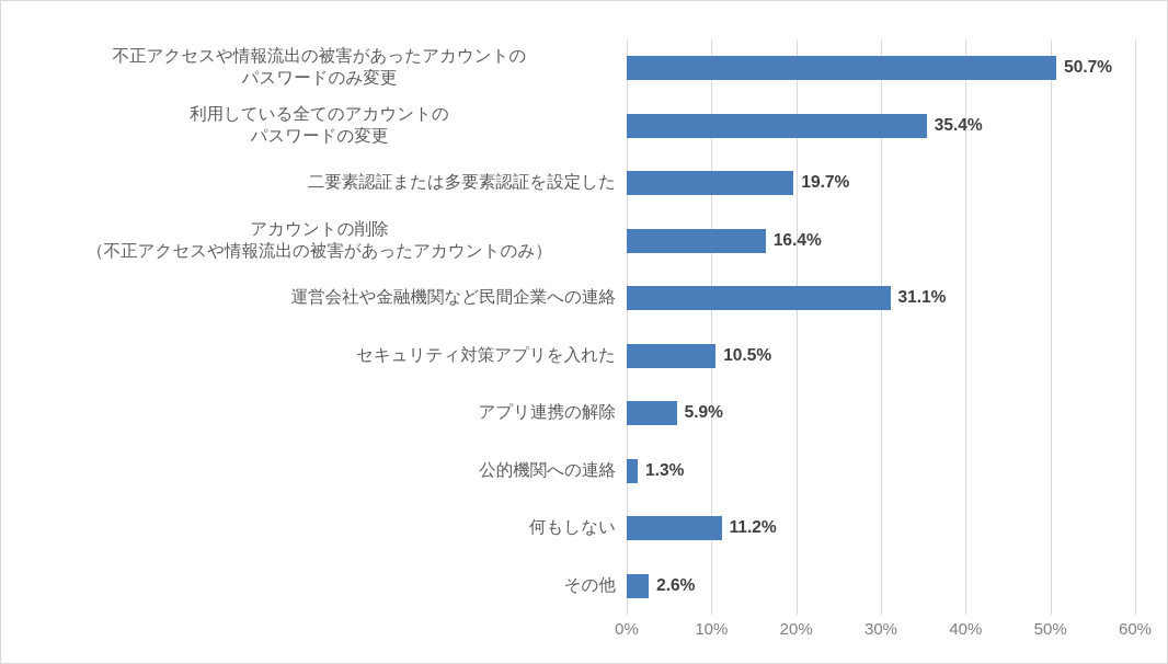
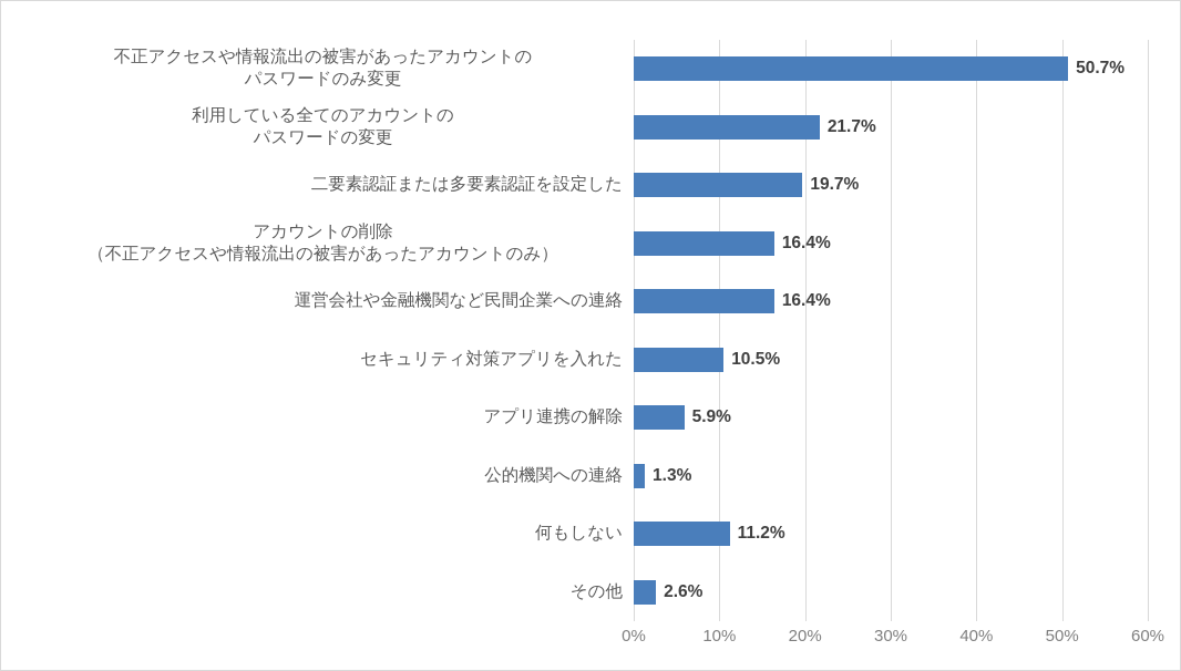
利用している全てのアカウントの パスワードの変更: 35.4% -> 21.7%
運営会社や金融機関など民間企業への連絡: 31.1% -> 16.4%
